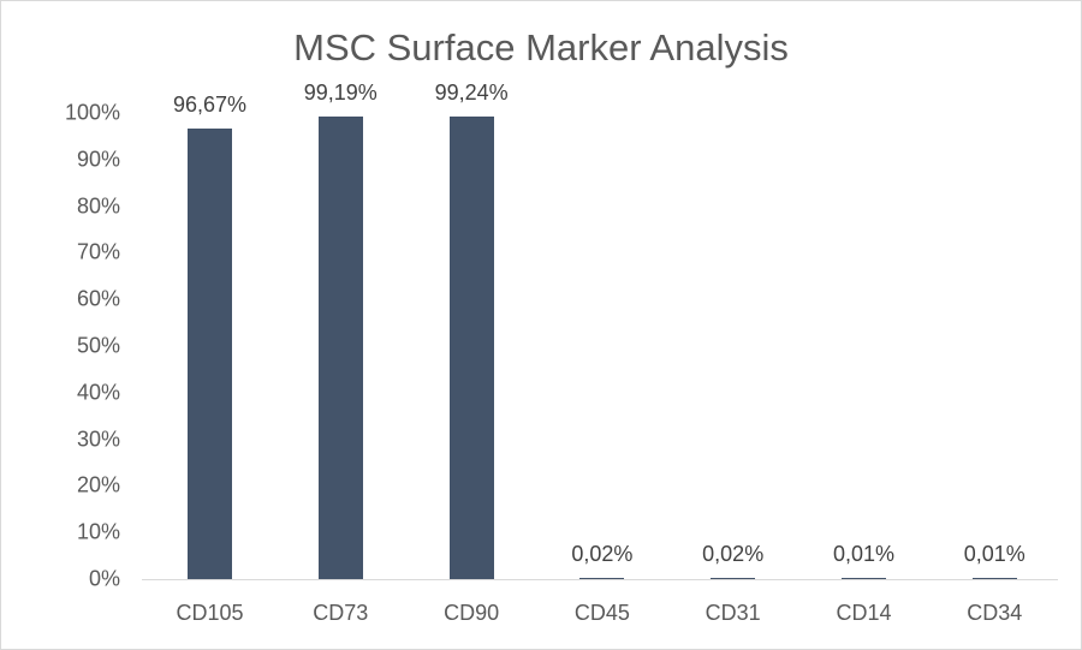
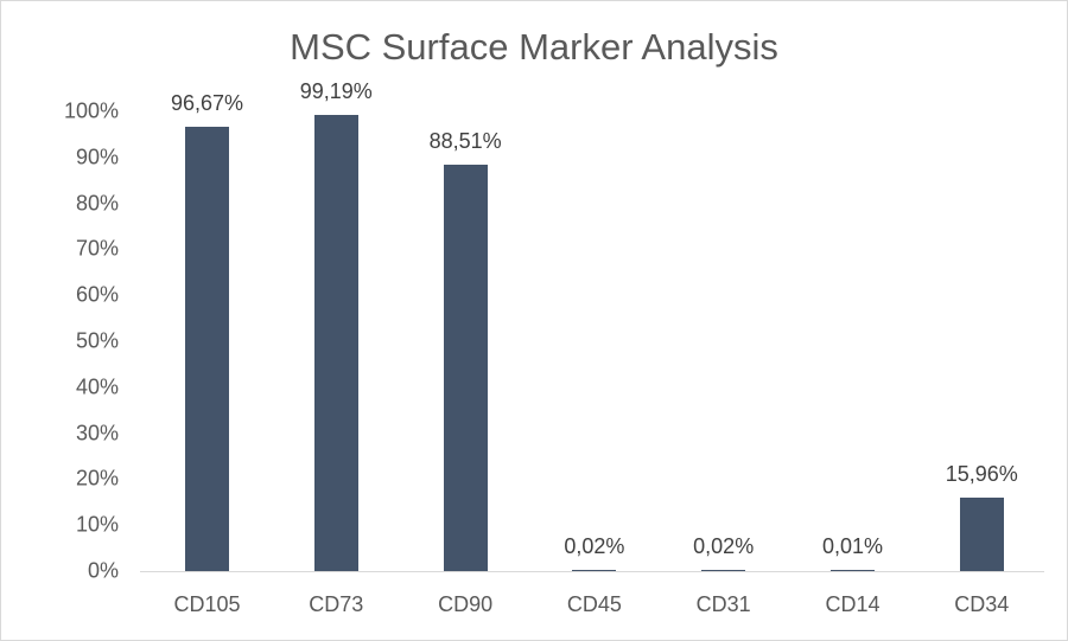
CD90: 99,24% -> 88,51%
CD34: 0,01% -> 15,96%
